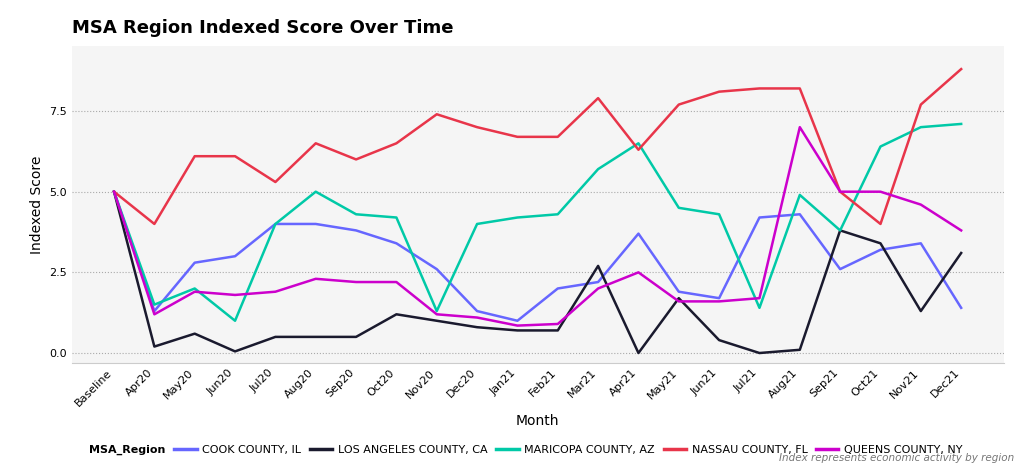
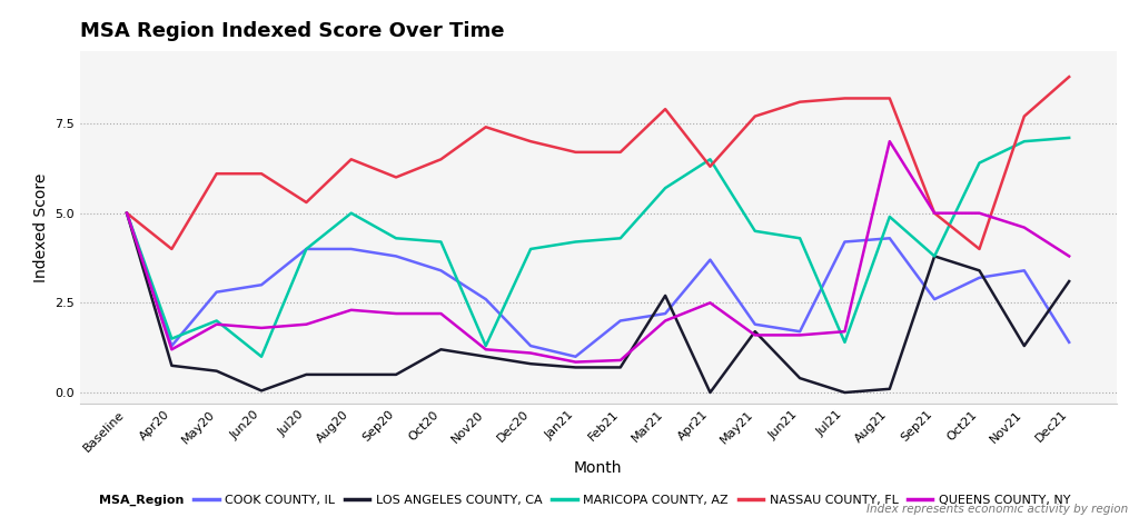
LOS ANGELES COUNTY, CA/Apr20: 0.20 -> 0.75
